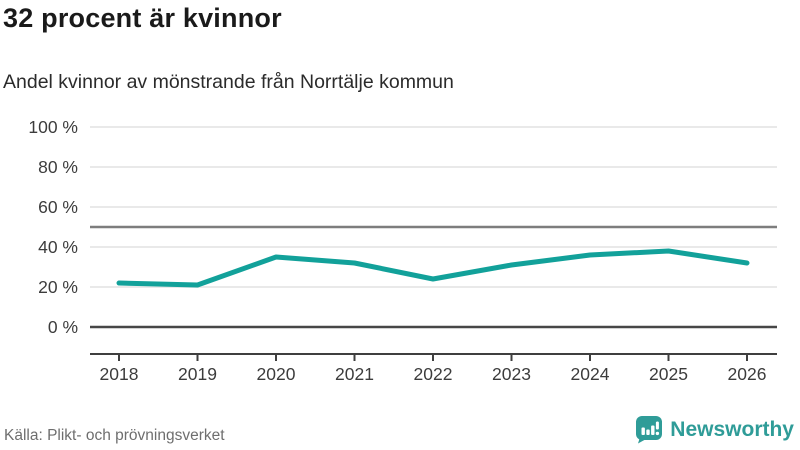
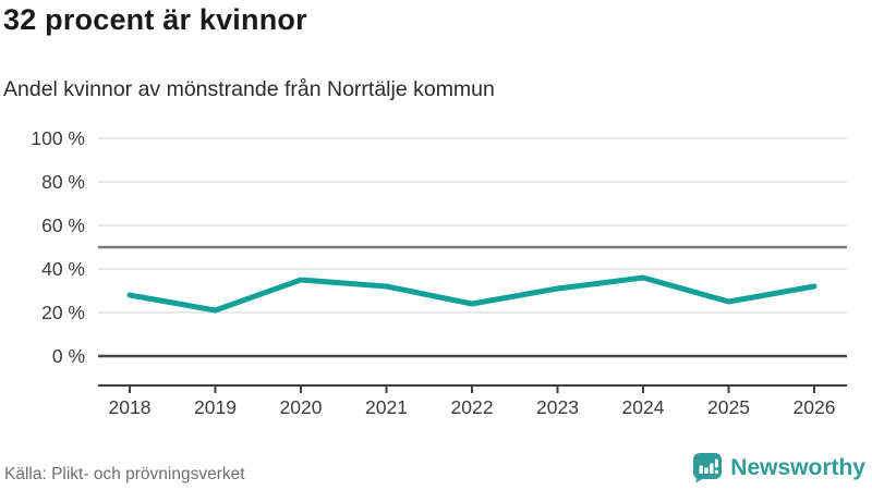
2018: 22% -> 28%
2025: 38% -> 25%
